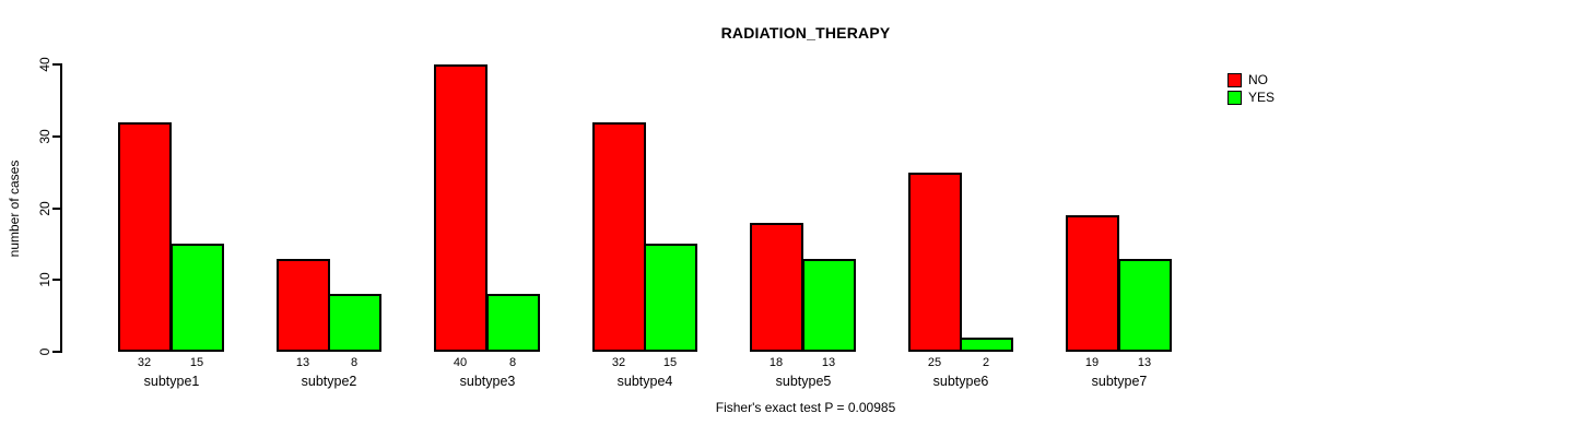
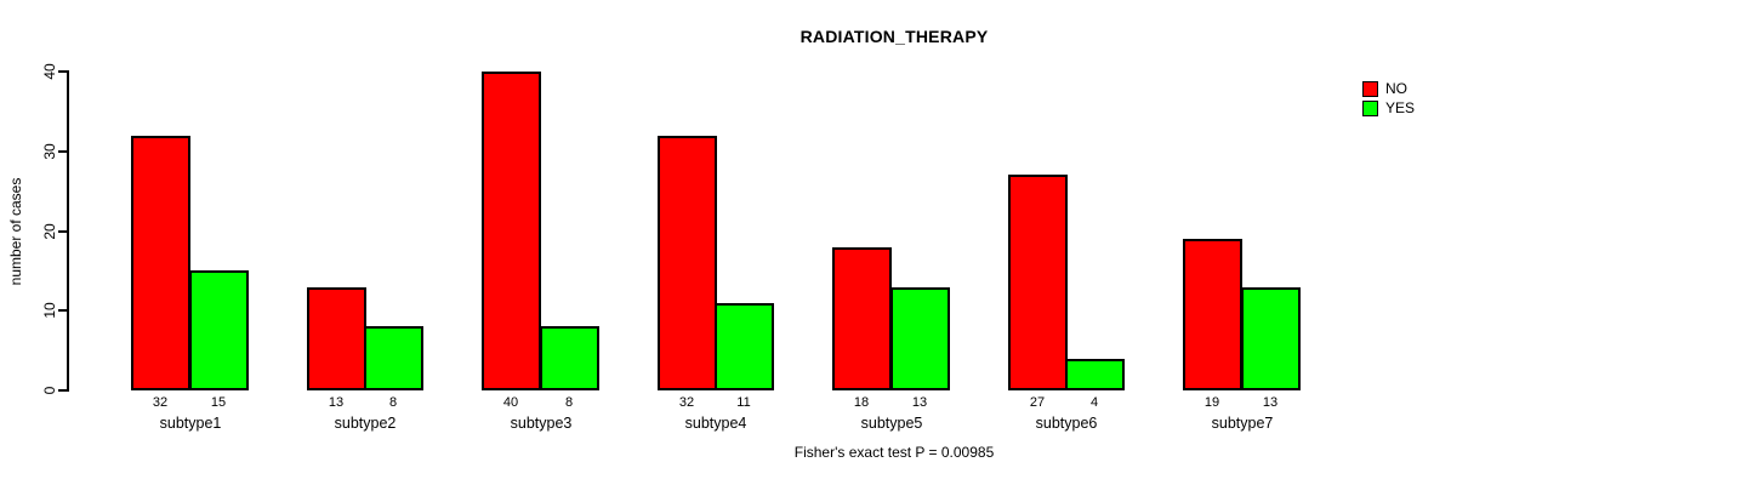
YES/subtype4: 15 -> 11
NO/subtype6: 25 -> 27
YES/subtype6: 2 -> 4
